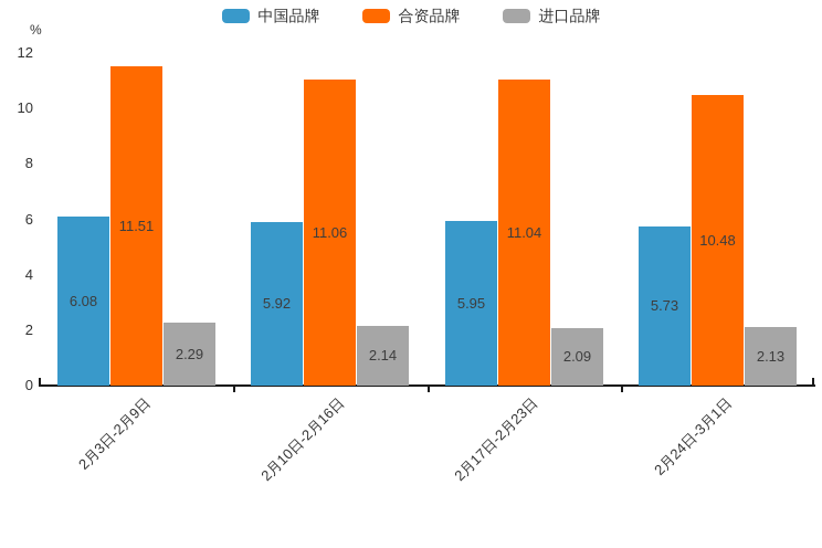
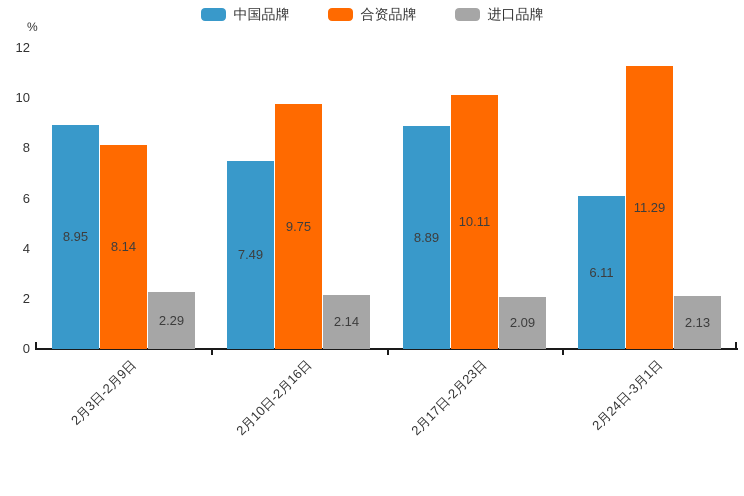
中国品牌/2月3日-2月9日: 6.08 -> 8.95
合资品牌/2月3日-2月9日: 11.51 -> 8.14
中国品牌/2月10日-2月16日: 5.92 -> 7.49
合资品牌/2月10日-2月16日: 11.06 -> 9.75
中国品牌/2月17日-2月23日: 5.95 -> 8.89
合资品牌/2月17日-2月23日: 11.04 -> 10.11
中国品牌/2月24日-3月1日: 5.73 -> 6.11
合资品牌/2月24日-3月1日: 10.48 -> 11.29
